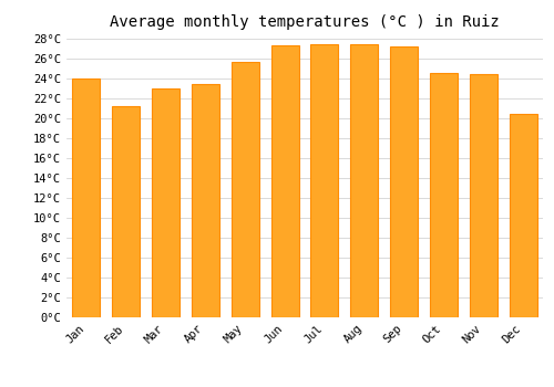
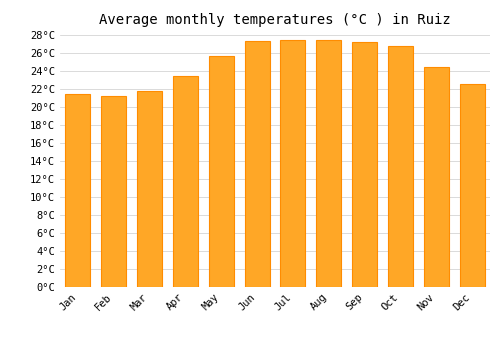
Jan: 24.0°C -> 21.5°C
Mar: 23.0°C -> 21.8°C
Oct: 24.6°C -> 26.8°C
Dec: 20.4°C -> 22.6°C
